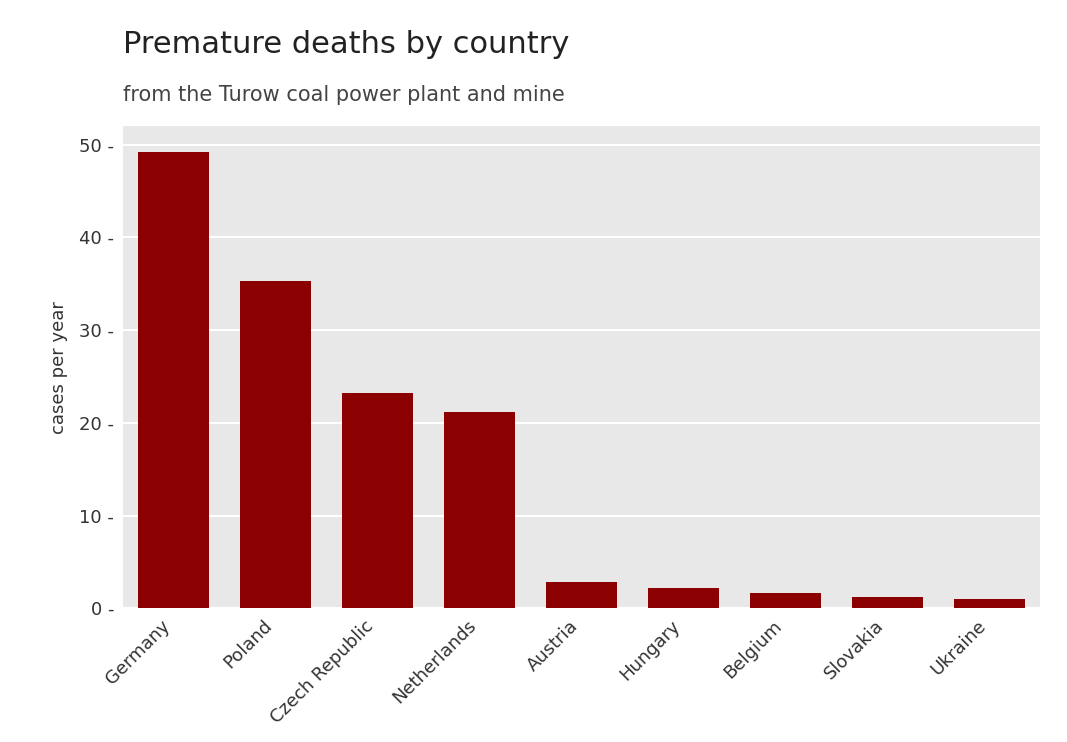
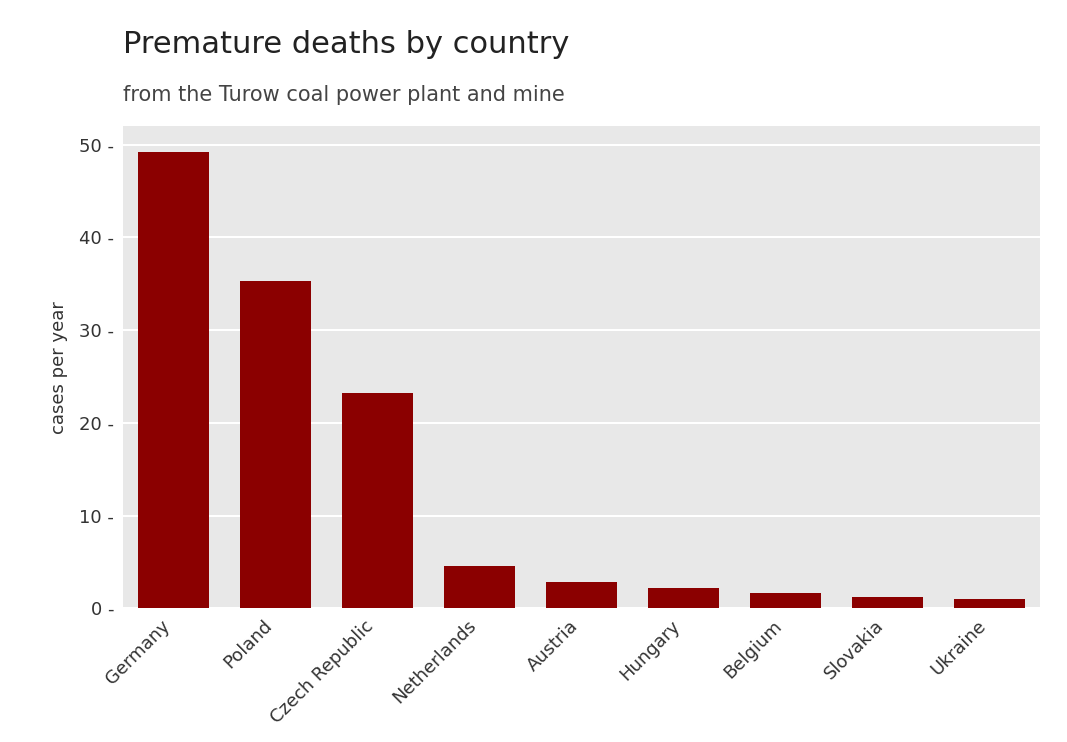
Netherlands: 21.2 - -> 4.6 -
